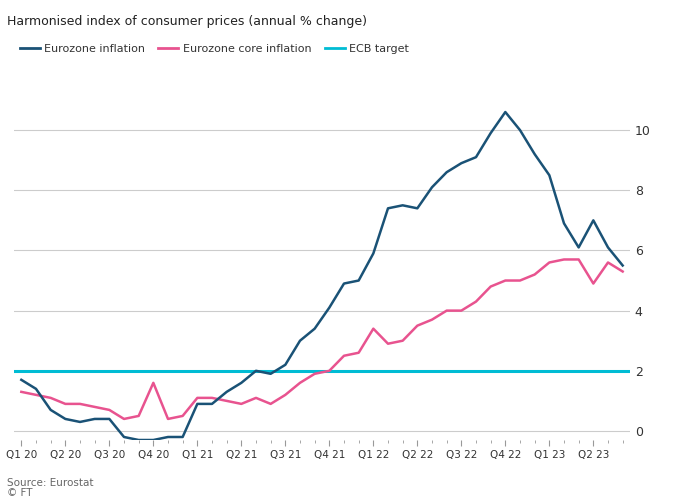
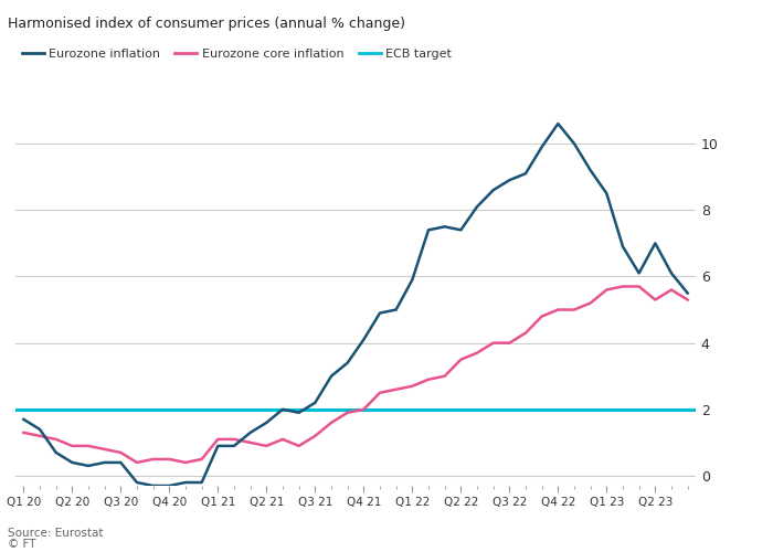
Eurozone core inflation/Q4 20: 1.6 -> 0.5
Eurozone core inflation/Q1 22: 3.4 -> 2.7
Eurozone core inflation/Q2 23: 4.9 -> 5.3
